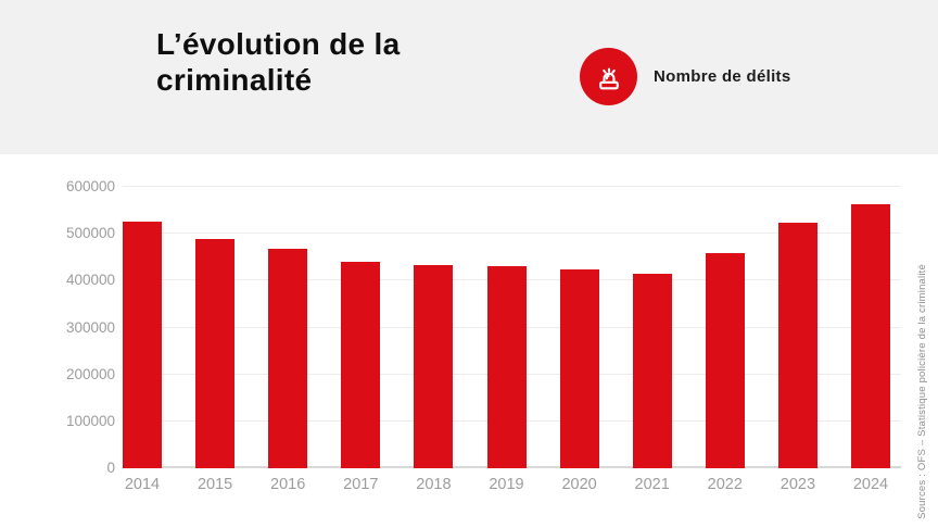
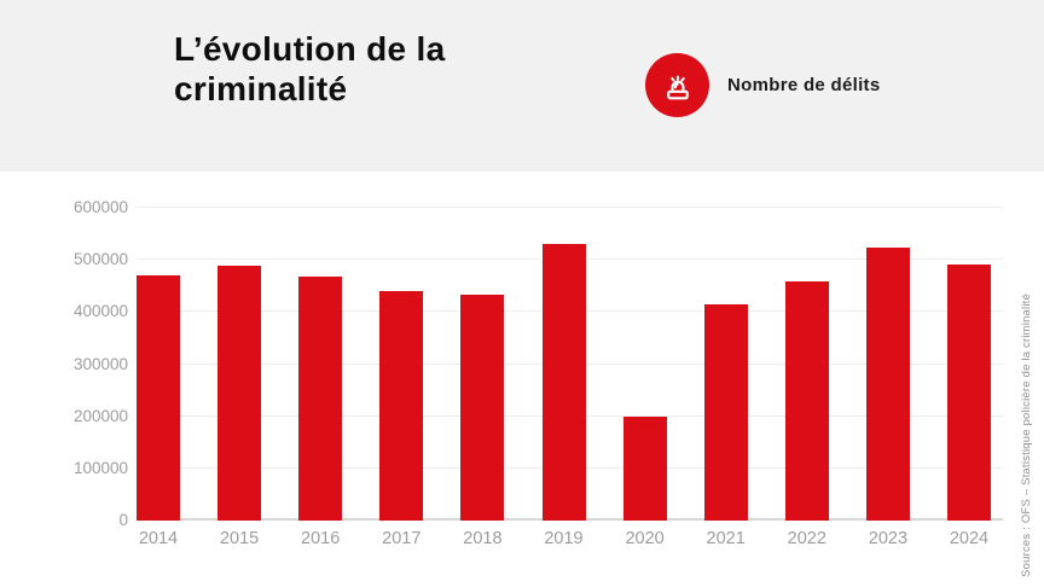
2014: 530000 -> 470000
2019: 430000 -> 530000
2020: 420000 -> 200000
2024: 560000 -> 490000
